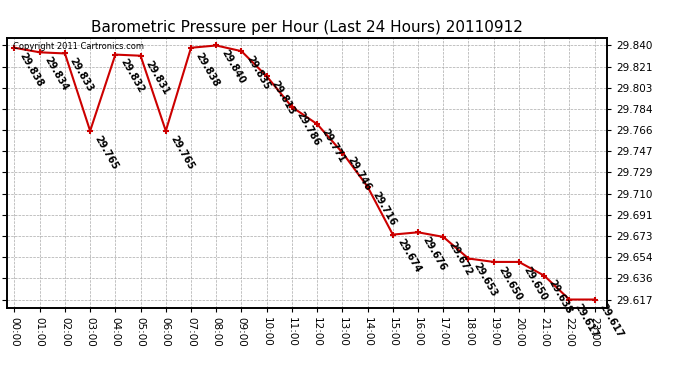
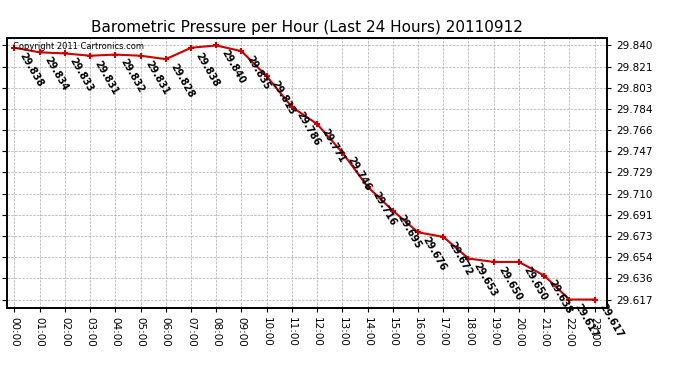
03:00: 29.765 -> 29.831
06:00: 29.765 -> 29.828
15:00: 29.674 -> 29.695
